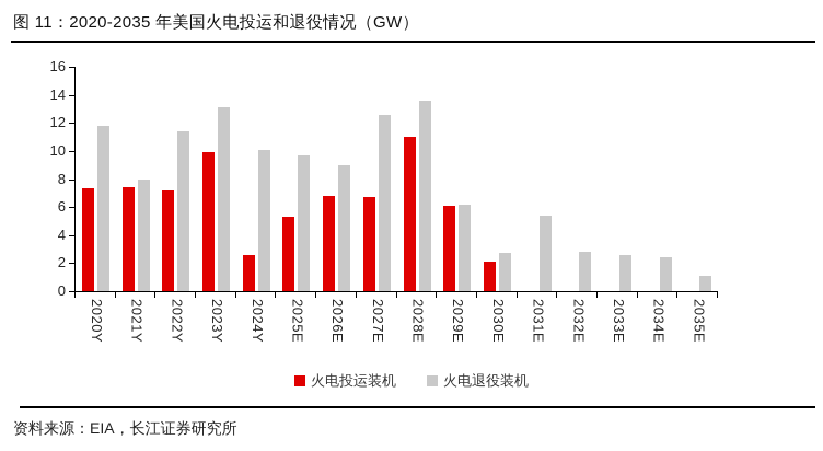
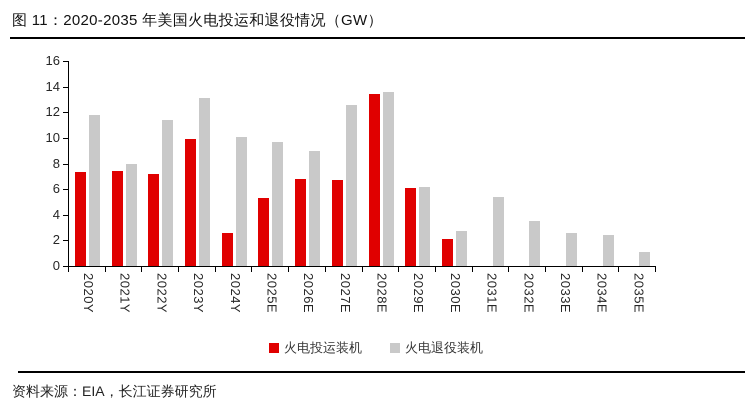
火电投运装机/2028E: 11.0 -> 13.4
火电退役装机/2032E: 2.8 -> 3.5
